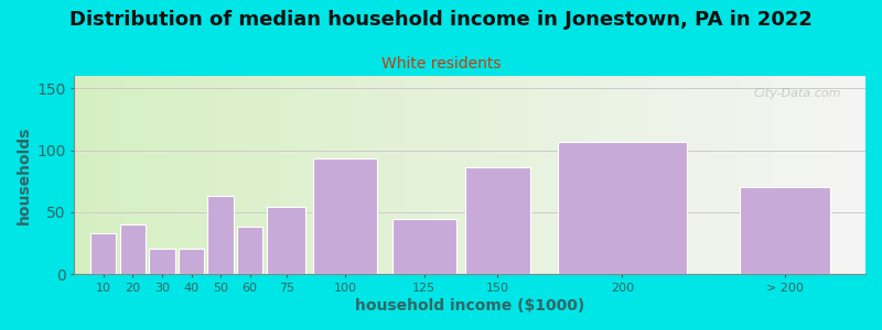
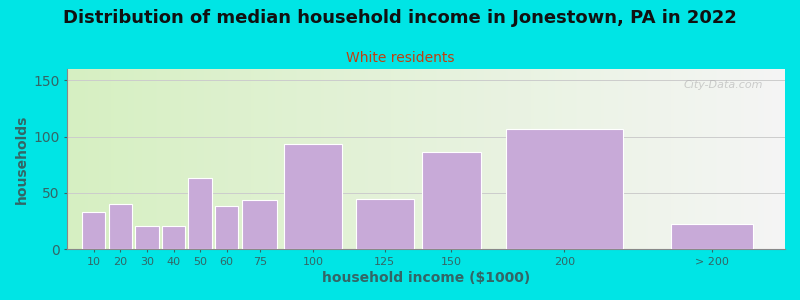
75: 54 -> 44
> 200: 70 -> 22
